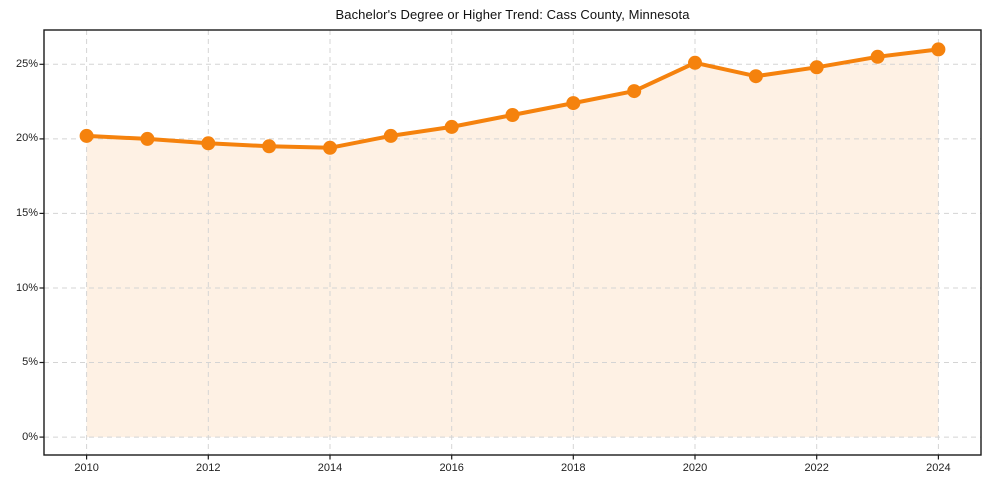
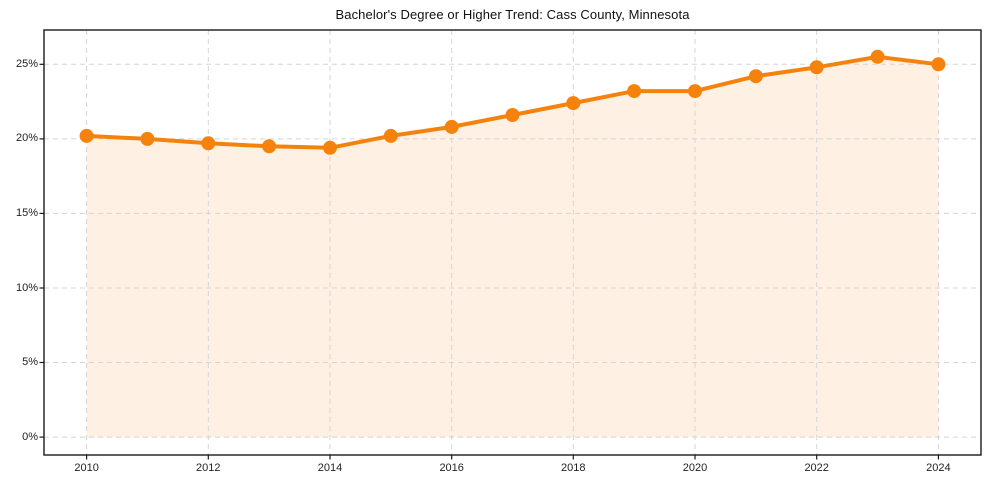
2020: 25.1% -> 23.2%
2024: 26.0% -> 25.0%
